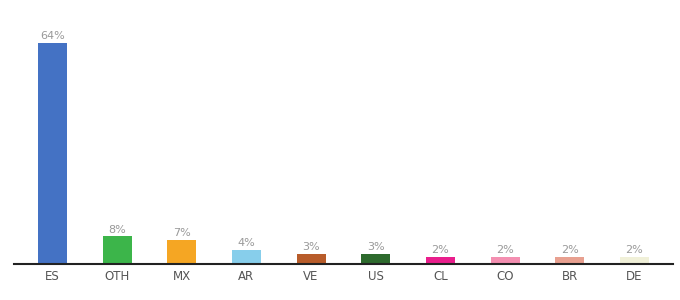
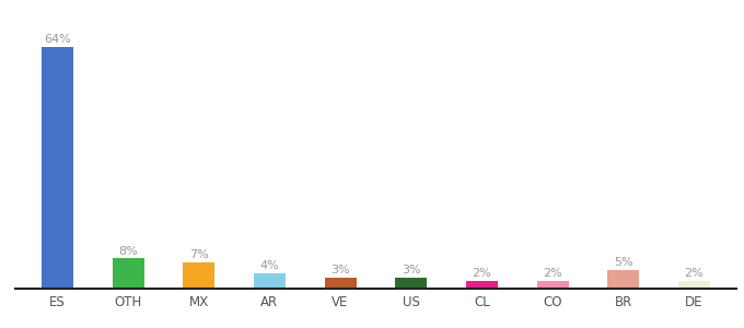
BR: 2% -> 5%
